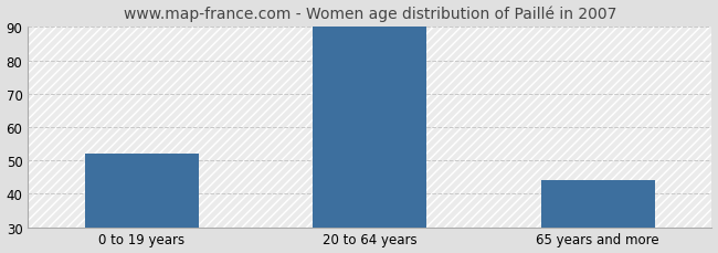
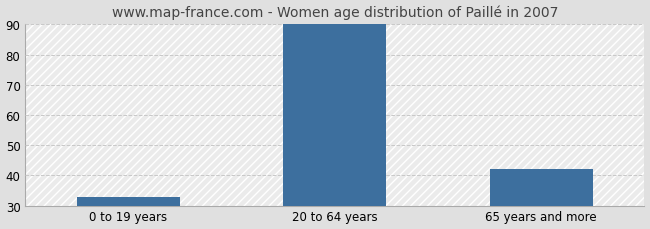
0 to 19 years: 52 -> 33
65 years and more: 44 -> 42
